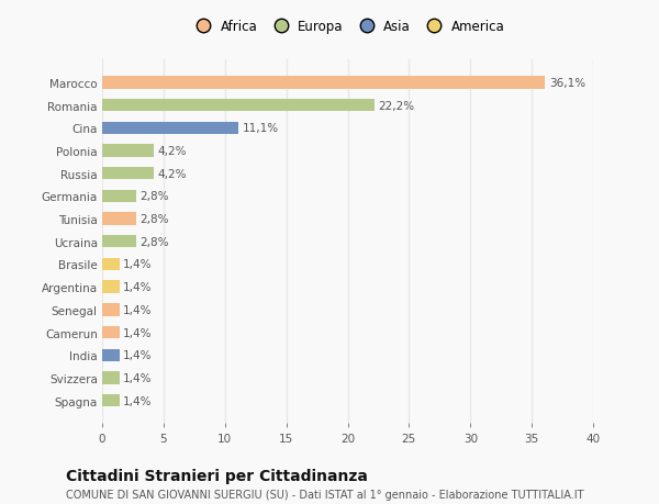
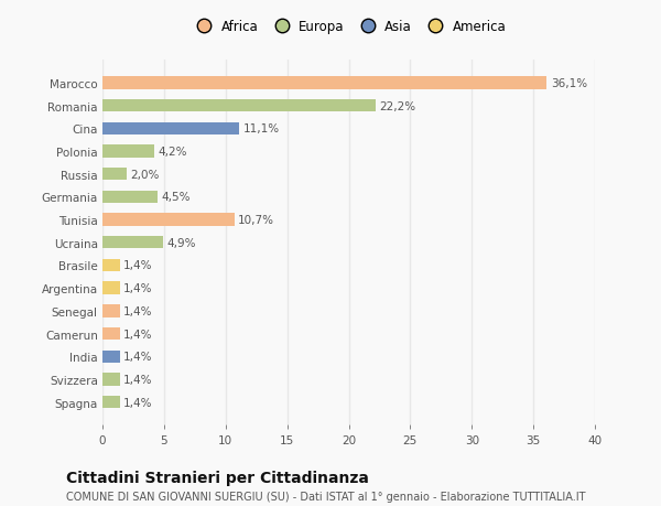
Russia: 4,2% -> 2,0%
Germania: 2,8% -> 4,5%
Tunisia: 2,8% -> 10,7%
Ucraina: 2,8% -> 4,9%
